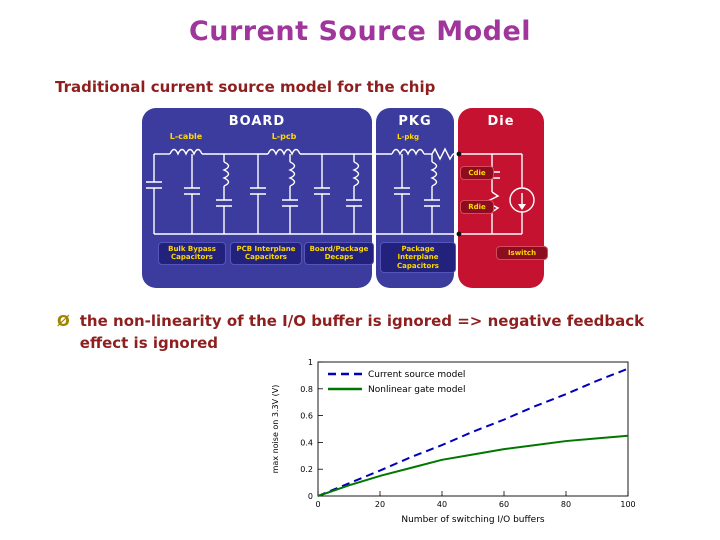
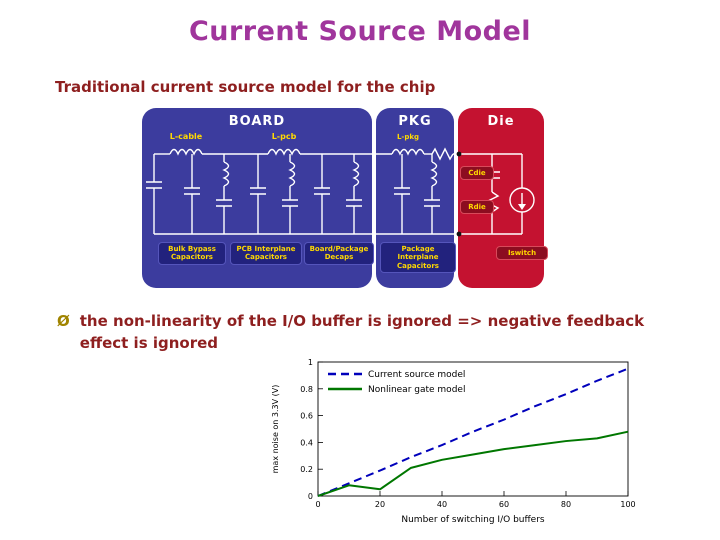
Nonlinear gate model/20: 0.15 -> 0.05
Nonlinear gate model/100: 0.45 -> 0.48
